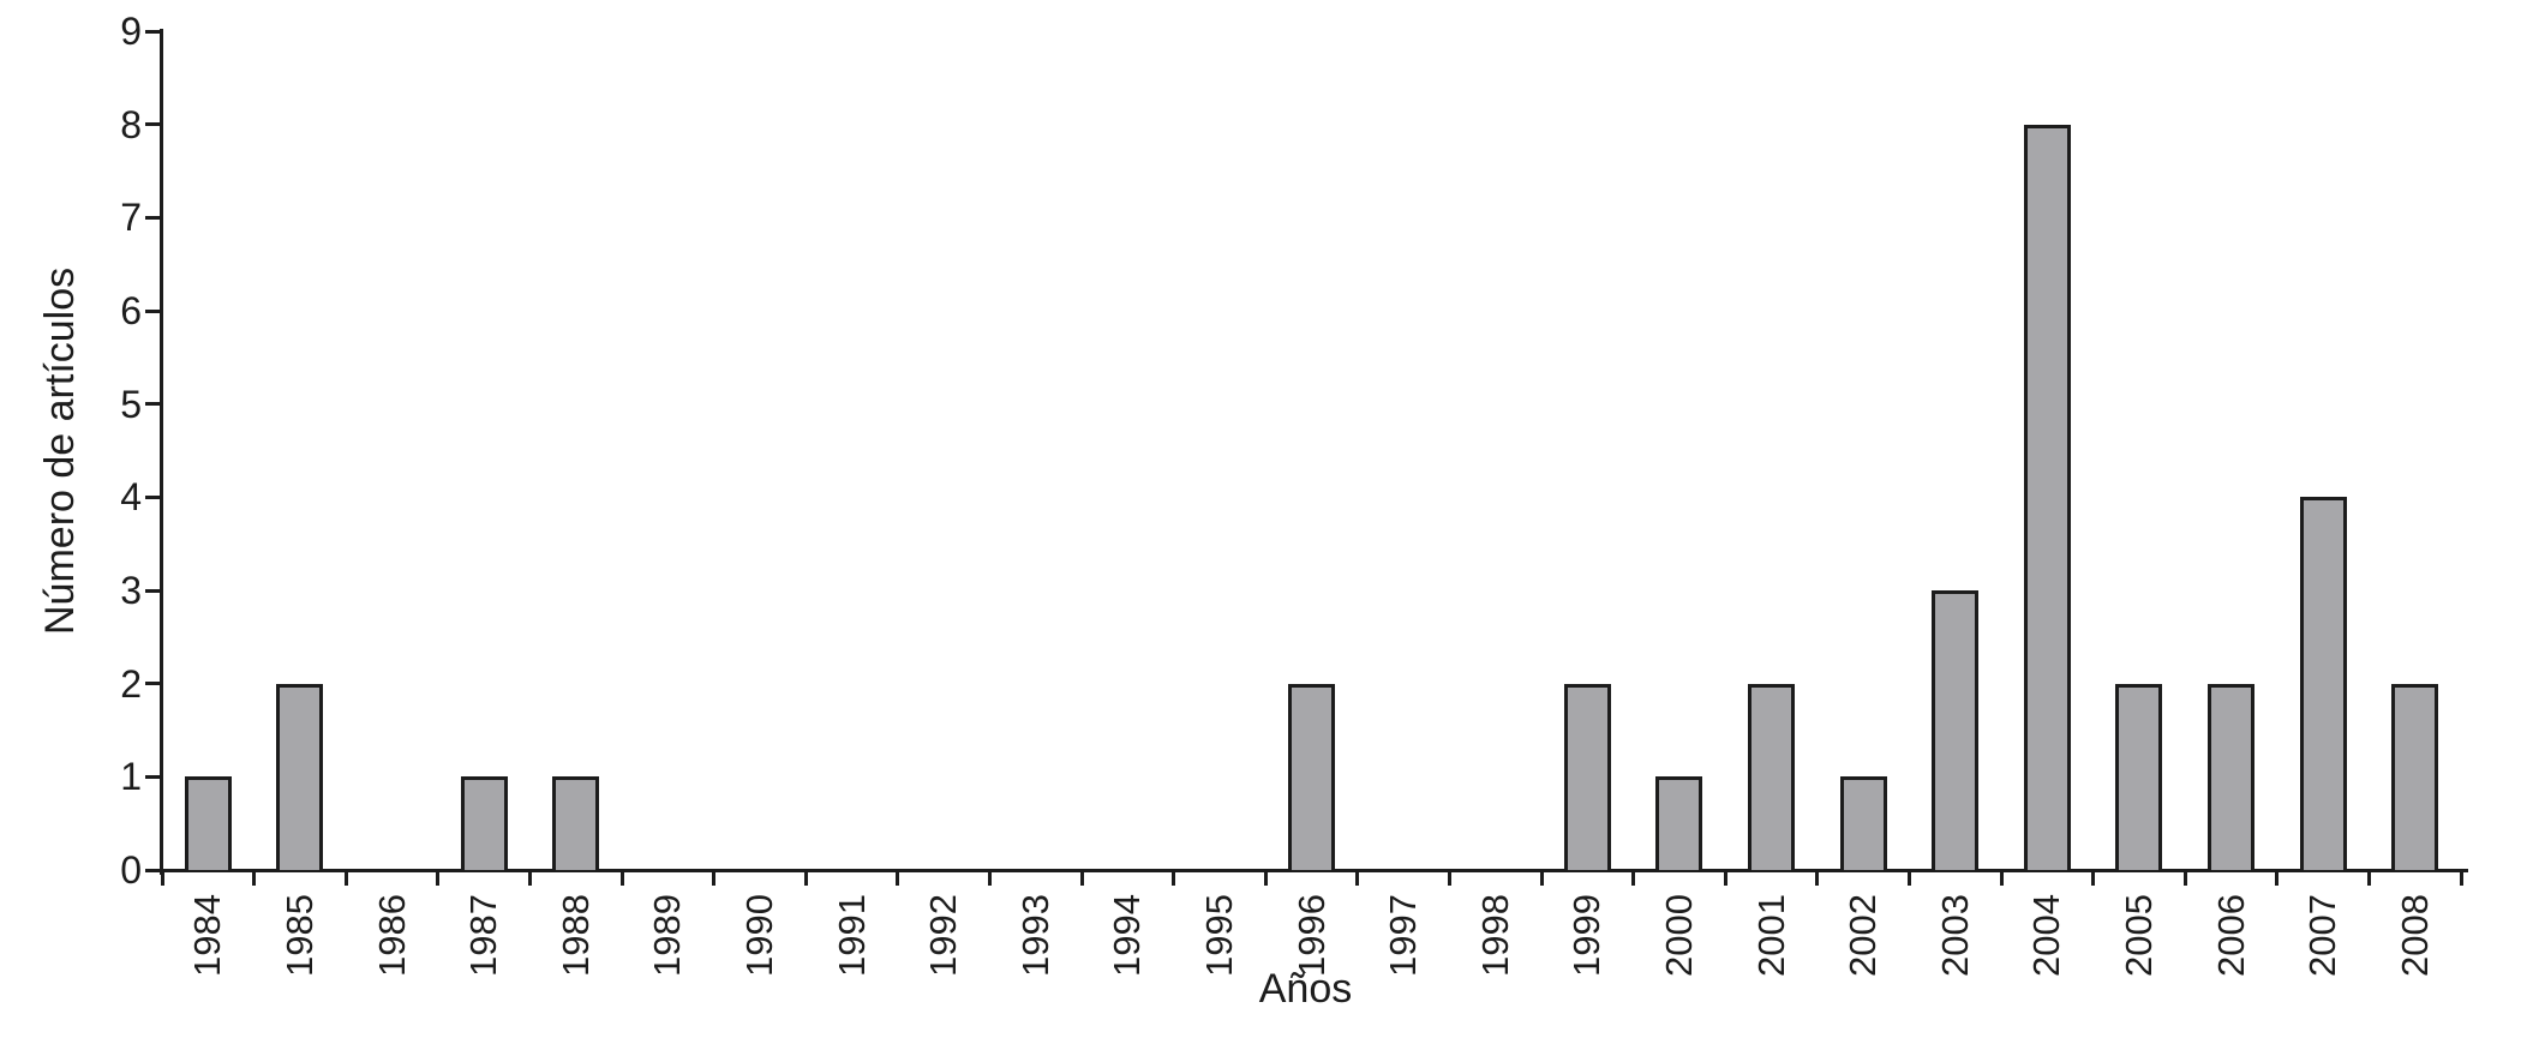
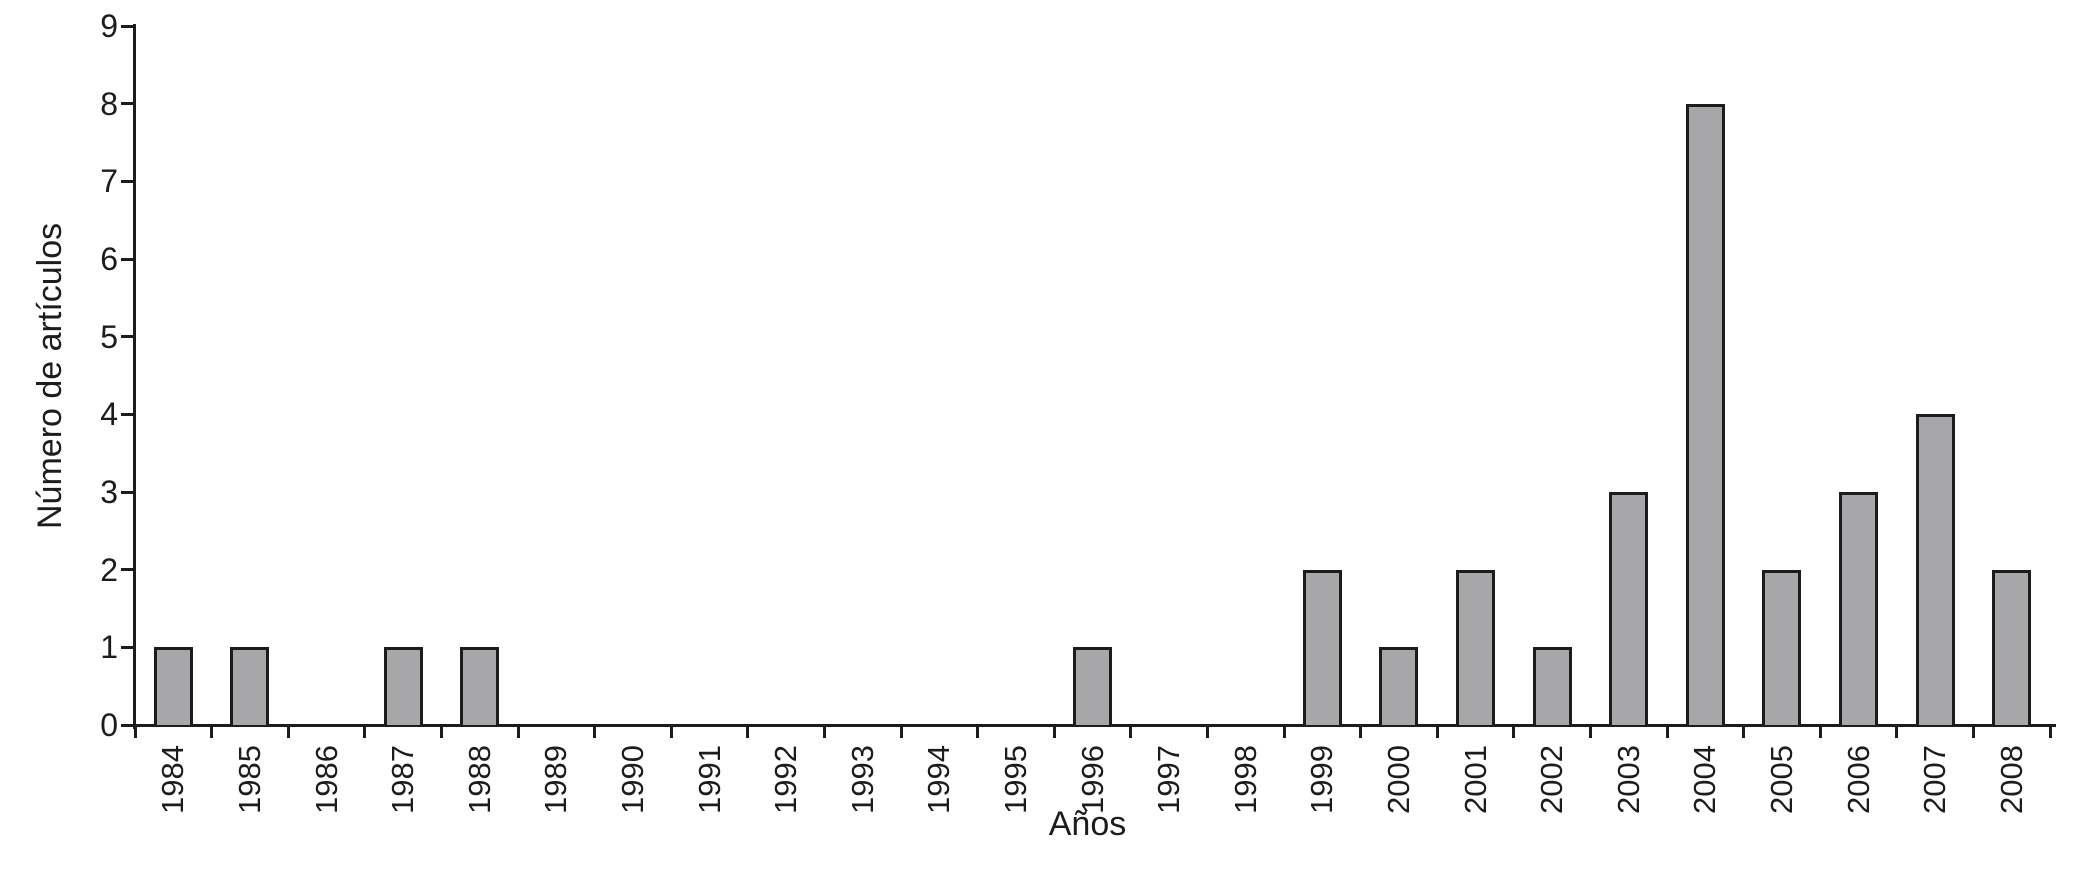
1985: 2 -> 1
1996: 2 -> 1
2006: 2 -> 3
